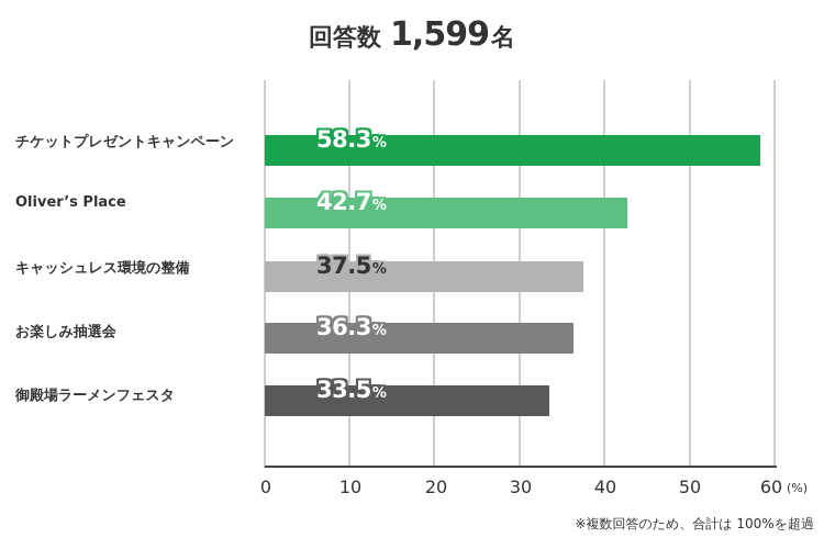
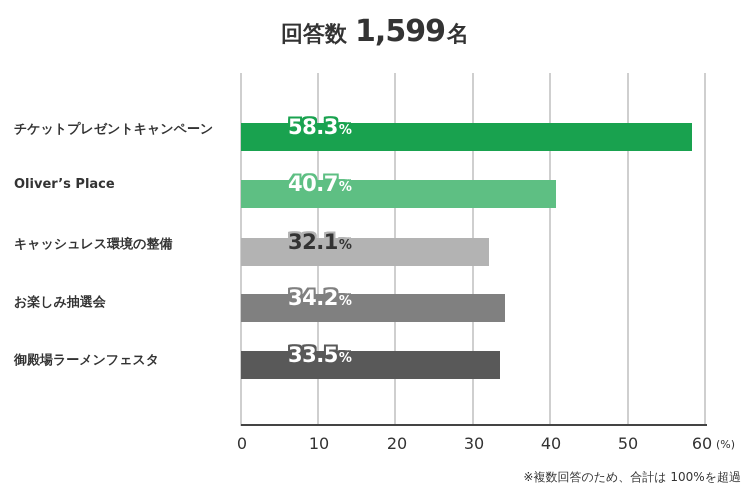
Oliver’s Place: 42.7 -> 40.7
キャッシュレス環境の整備: 37.5 -> 32.1
お楽しみ抽選会: 36.3 -> 34.2
